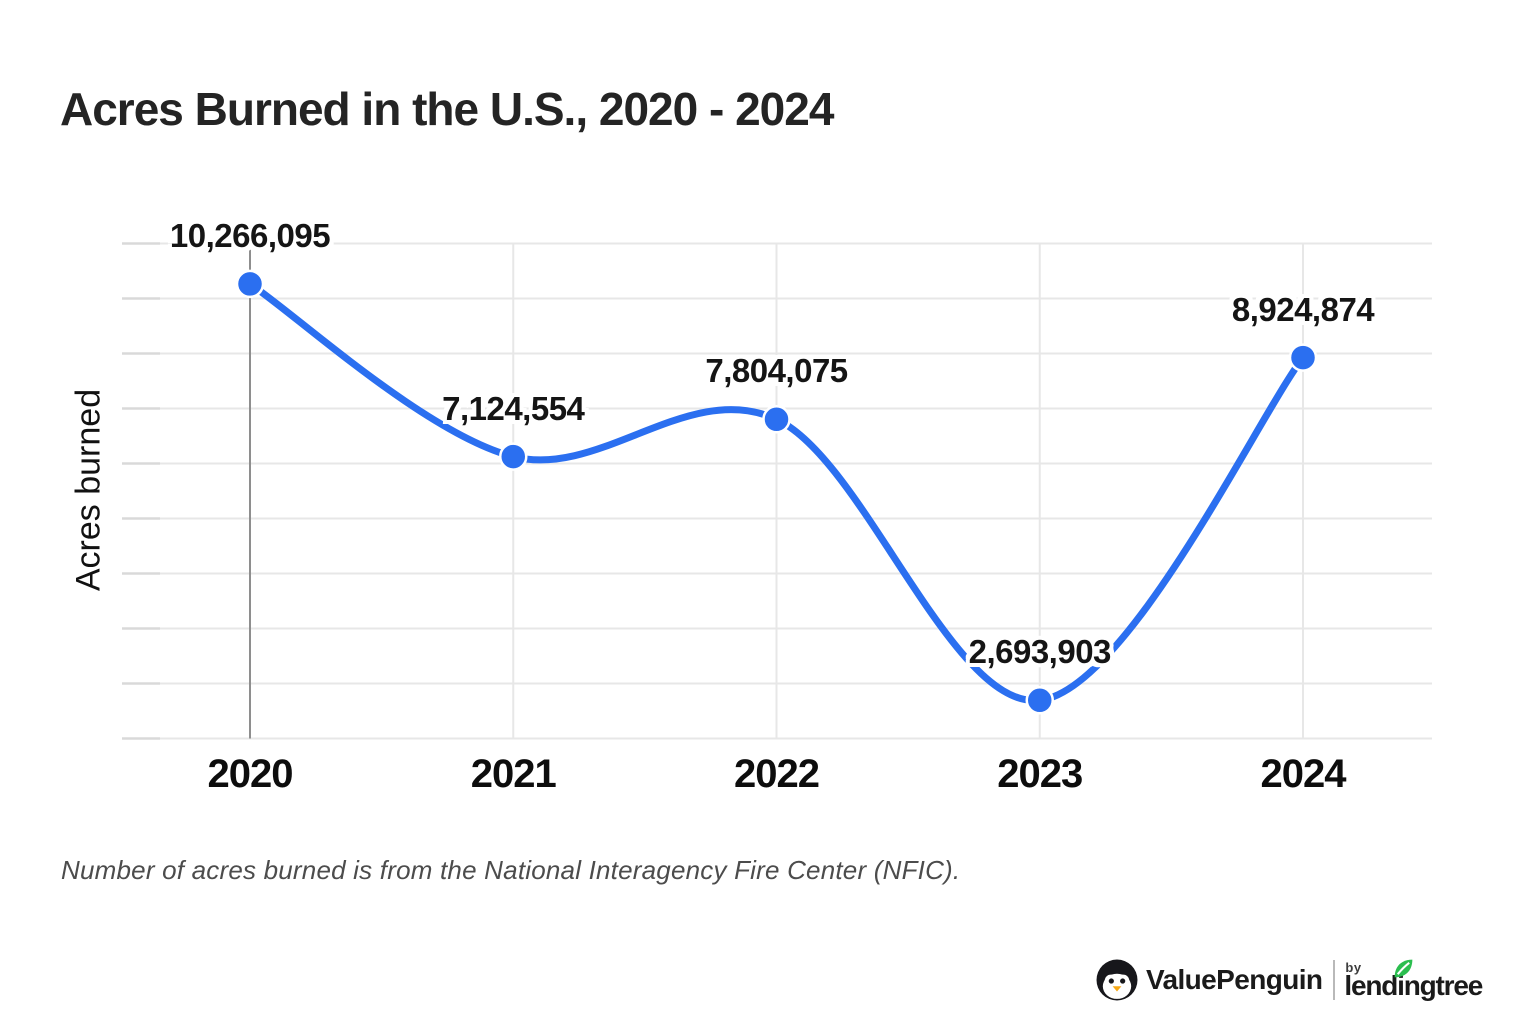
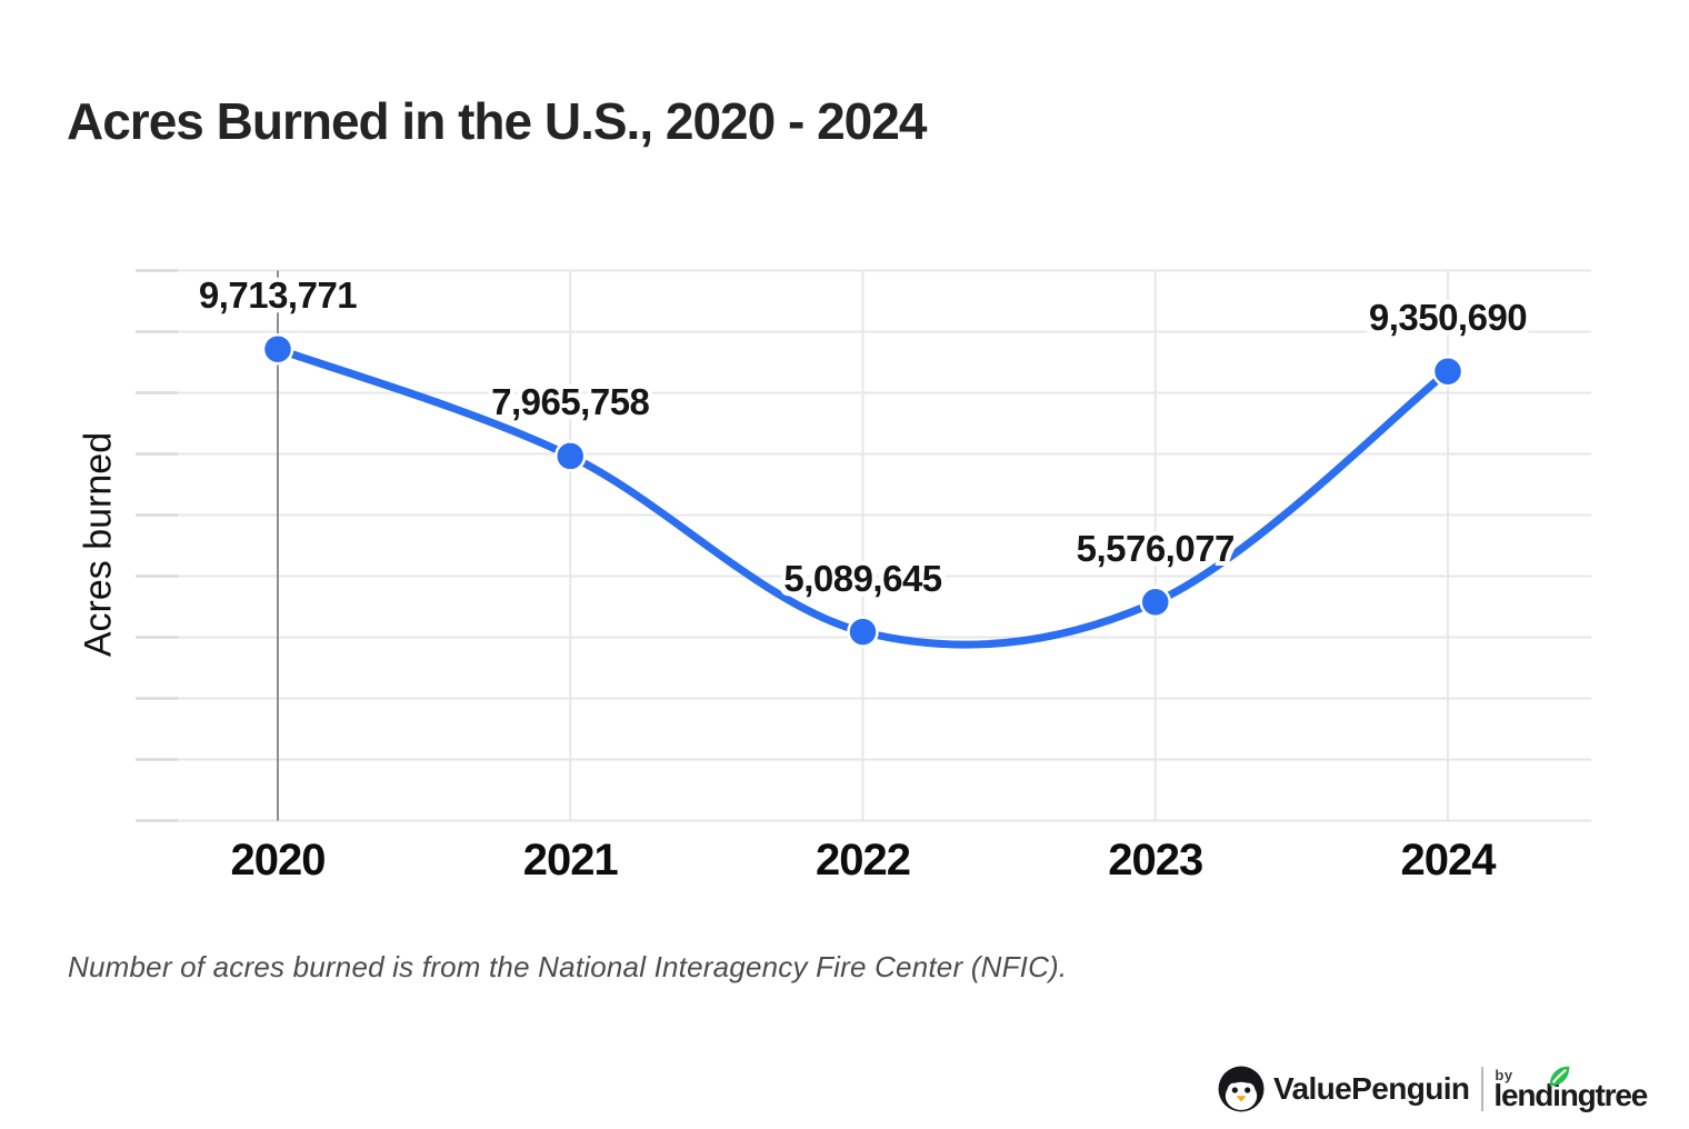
2020: 10,266,095 -> 9,713,771
2021: 7,124,554 -> 7,965,758
2022: 7,804,075 -> 5,089,645
2023: 2,693,903 -> 5,576,077
2024: 8,924,874 -> 9,350,690
